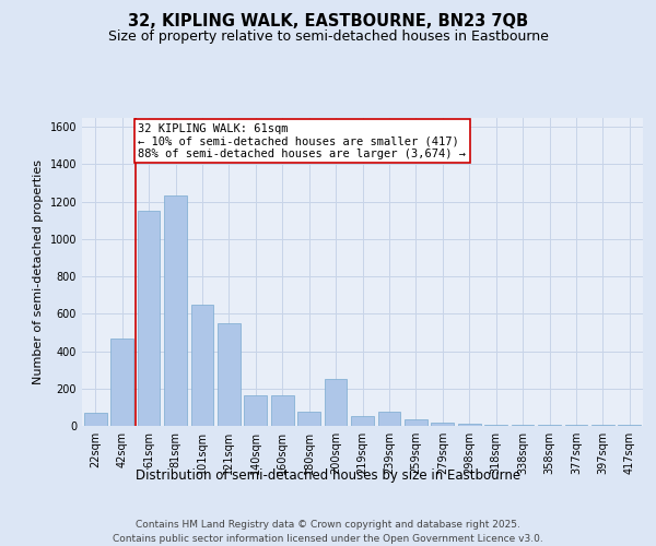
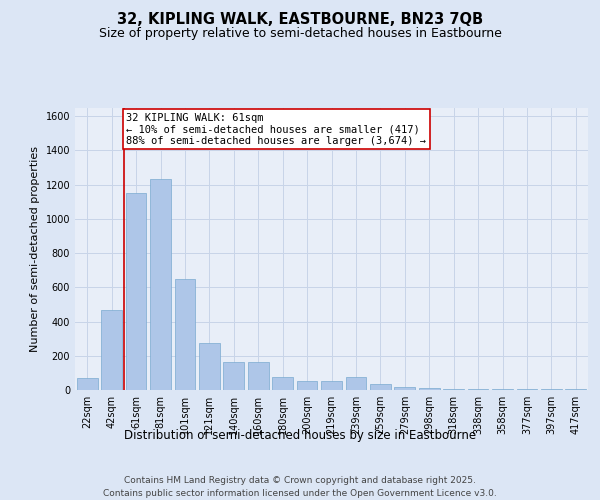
121sqm: 550 -> 280
200sqm: 250 -> 60
